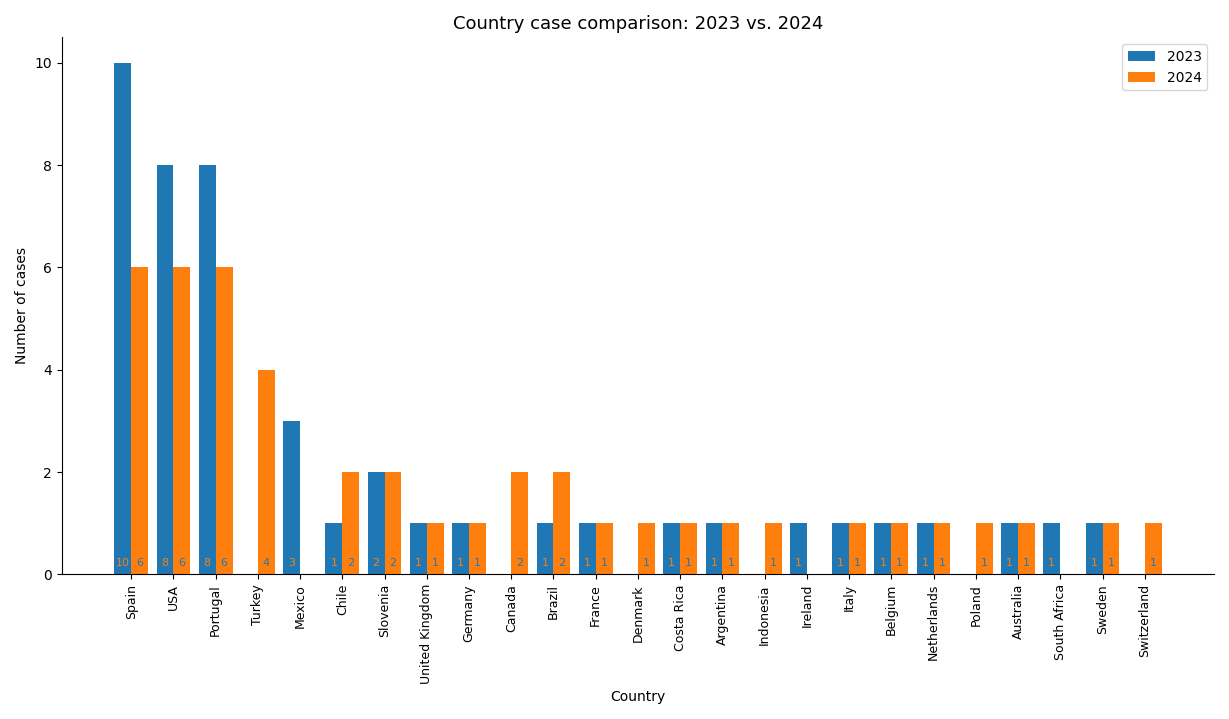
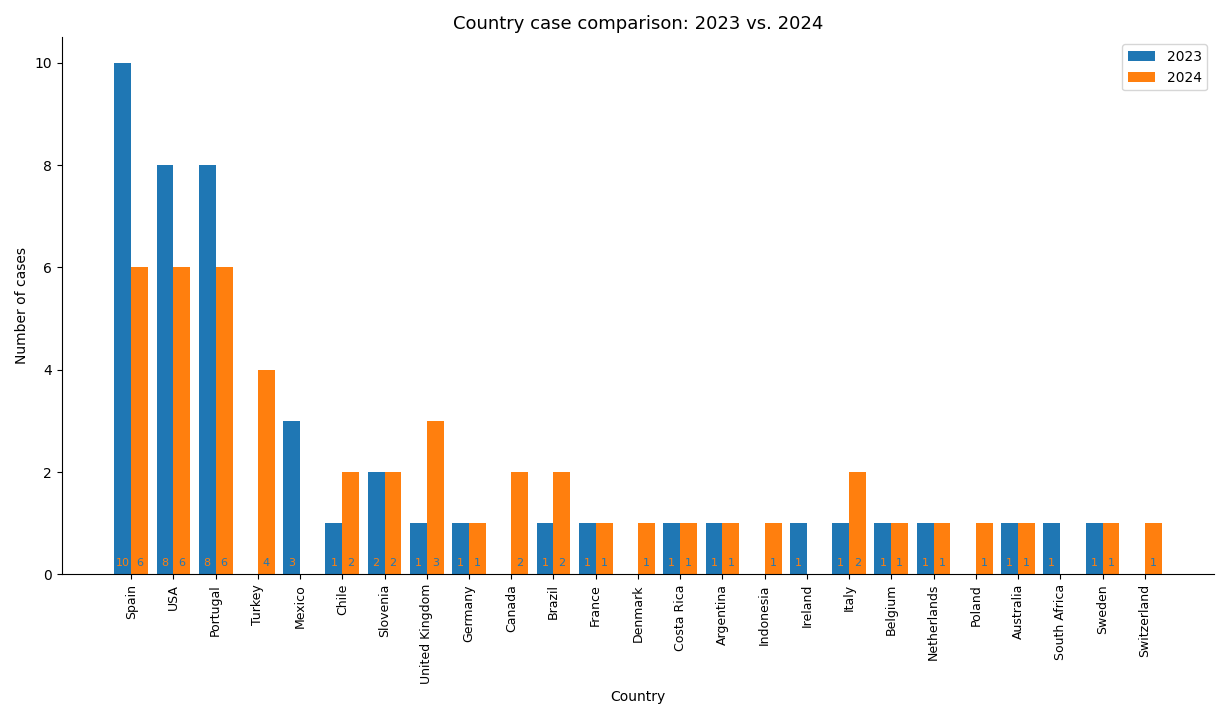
2024/United Kingdom: 1 -> 3
2024/Italy: 1 -> 2
